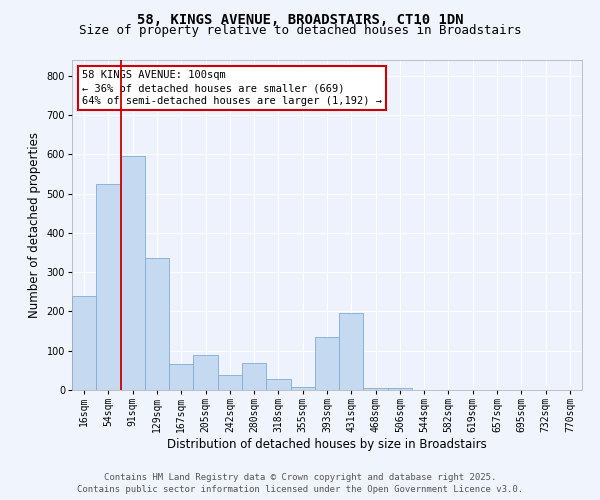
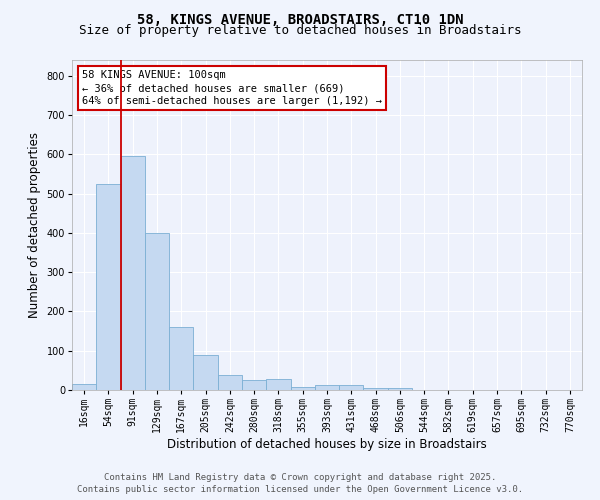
16sqm: 240 -> 15
129sqm: 335 -> 400
167sqm: 65 -> 160
280sqm: 70 -> 25
393sqm: 135 -> 13
431sqm: 195 -> 13
